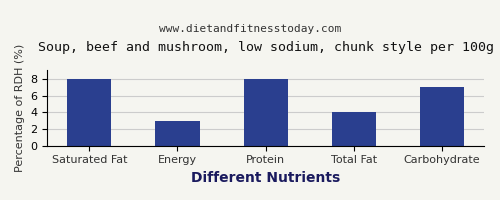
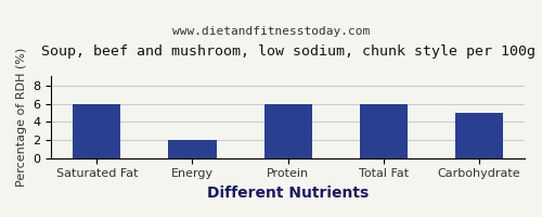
Saturated Fat: 8 -> 6
Energy: 3 -> 2
Protein: 8 -> 6
Total Fat: 4 -> 6
Carbohydrate: 7 -> 5
